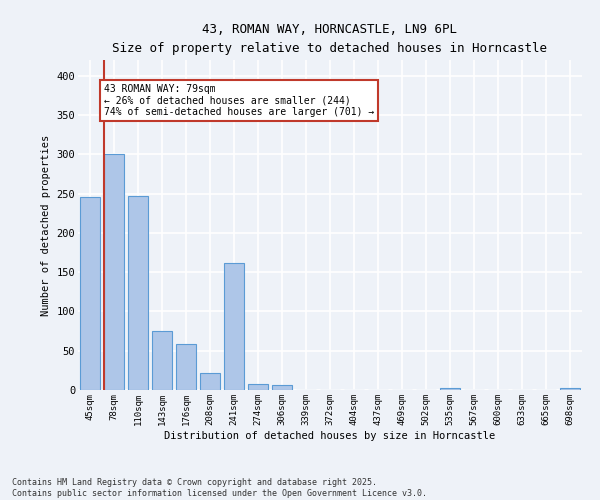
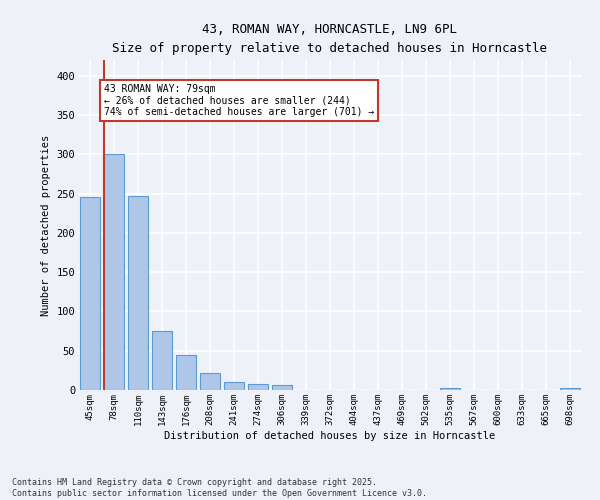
176sqm: 58 -> 45
241sqm: 162 -> 10
